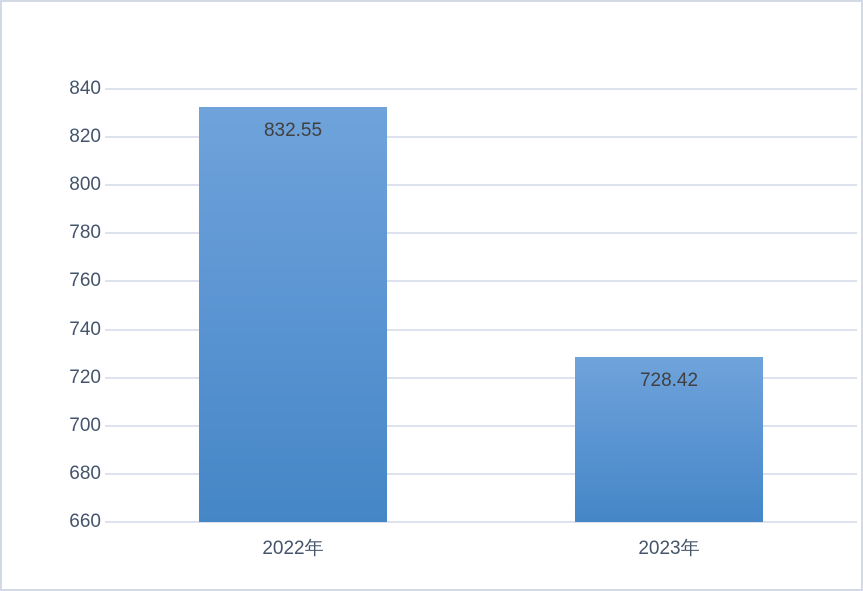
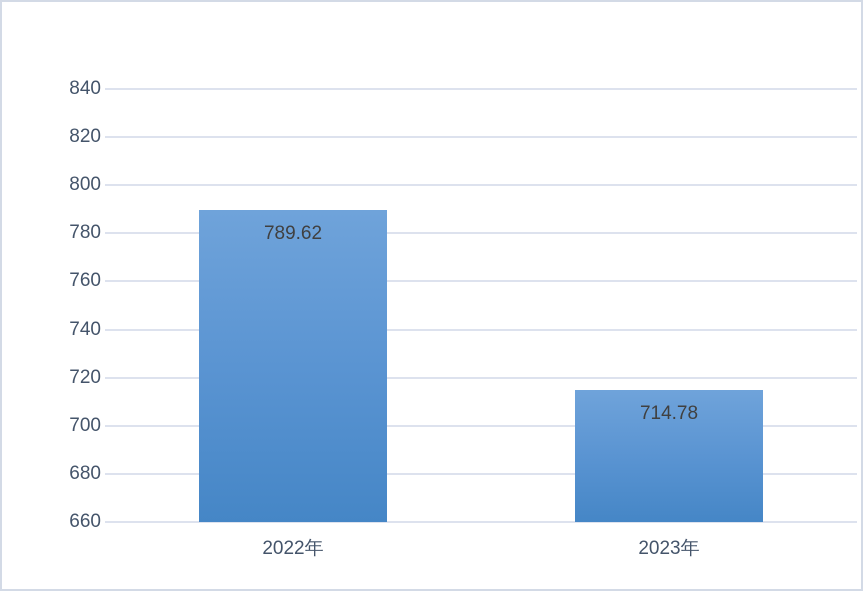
2022年: 832.55 -> 789.62
2023年: 728.42 -> 714.78
